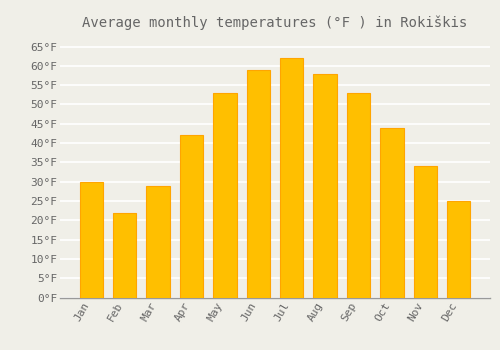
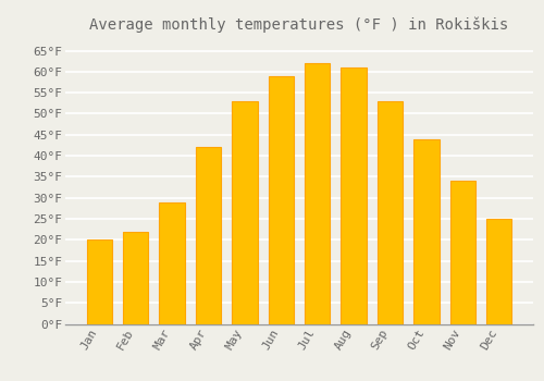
Jan: 30°F -> 20°F
Aug: 58°F -> 61°F
